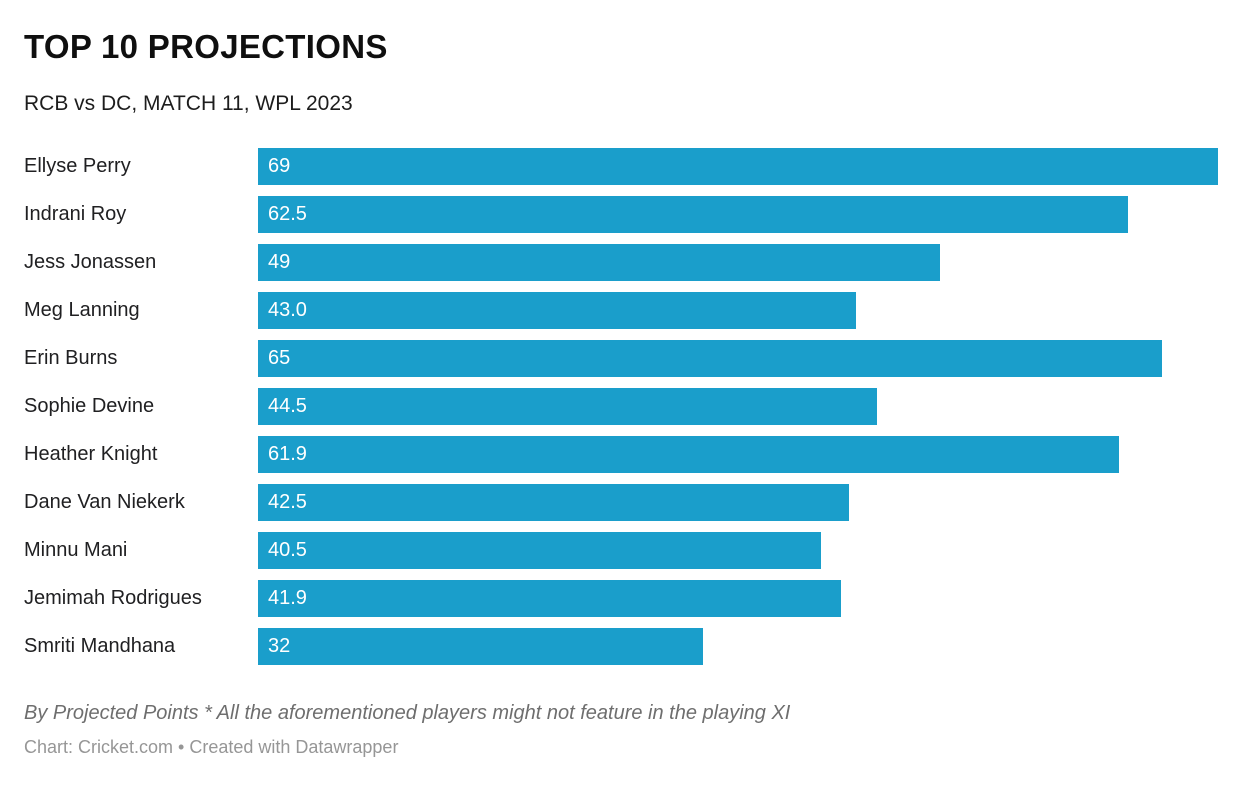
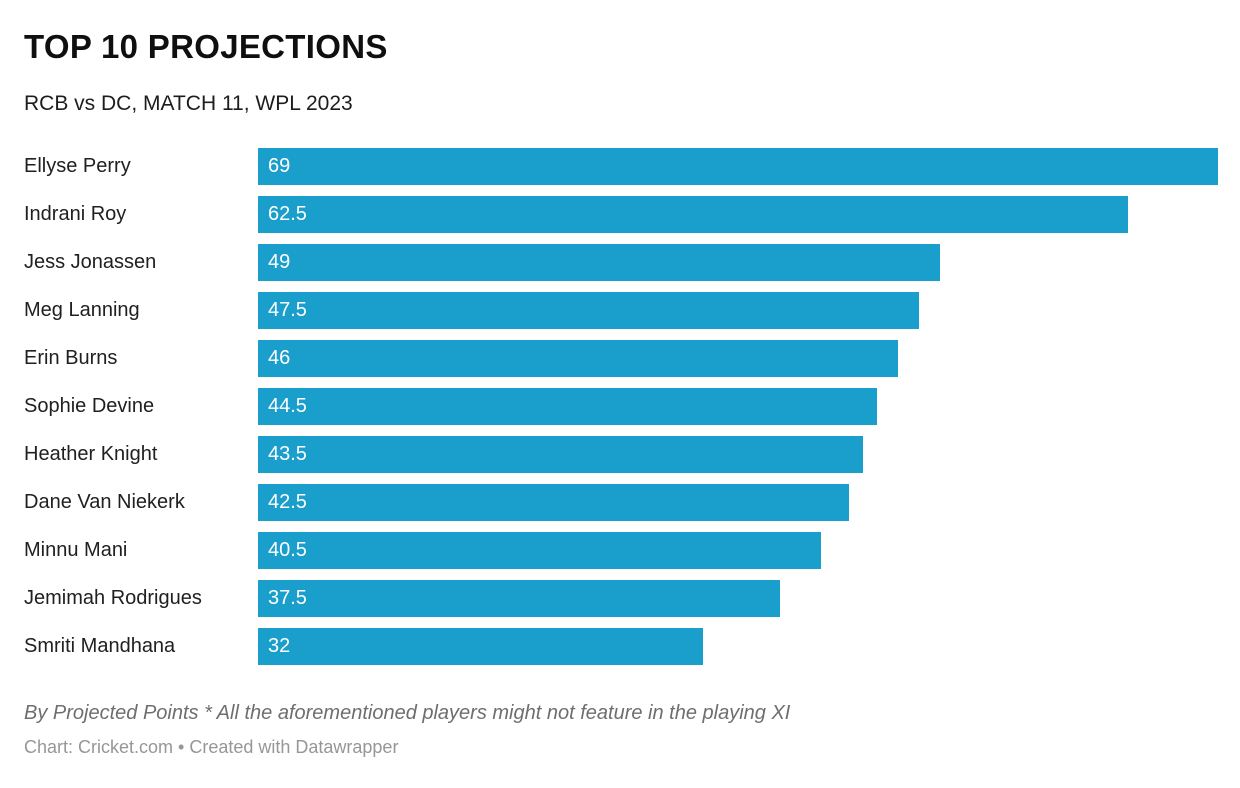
Meg Lanning: 43.0 -> 47.5
Erin Burns: 65 -> 46
Heather Knight: 61.9 -> 43.5
Jemimah Rodrigues: 41.9 -> 37.5
